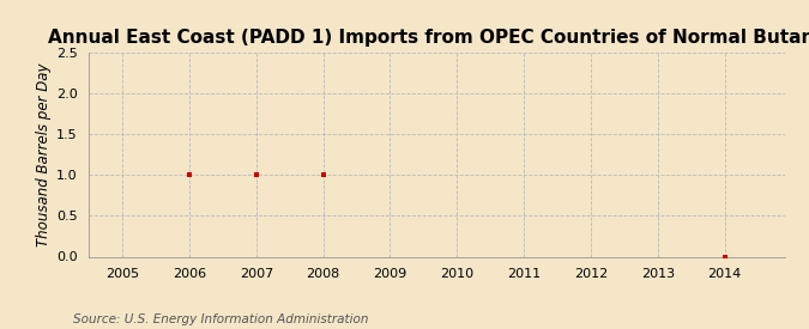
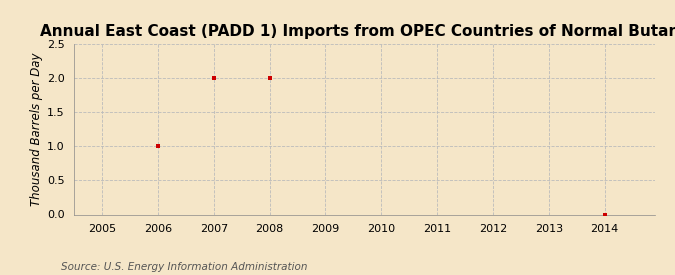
2007: 1 -> 2
2008: 1 -> 2
